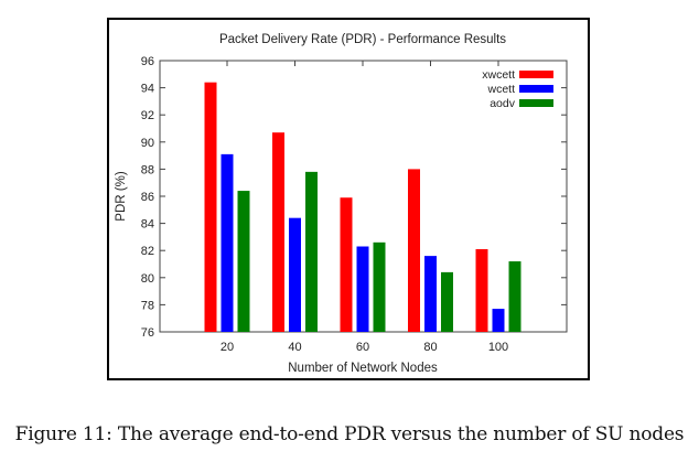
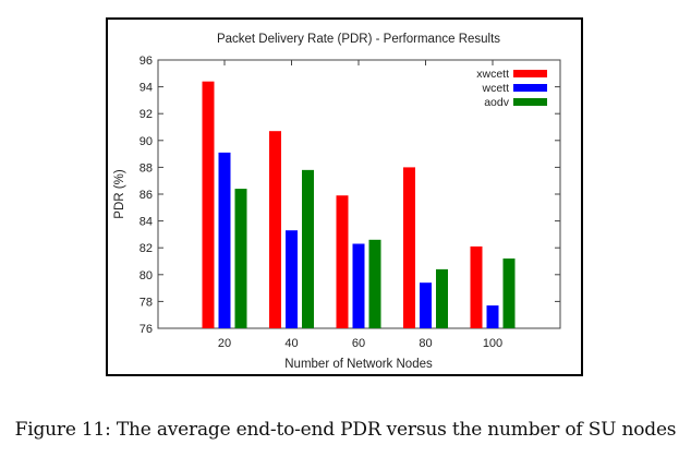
wcett/40: 84.4 -> 83.3
wcett/80: 81.6 -> 79.4
